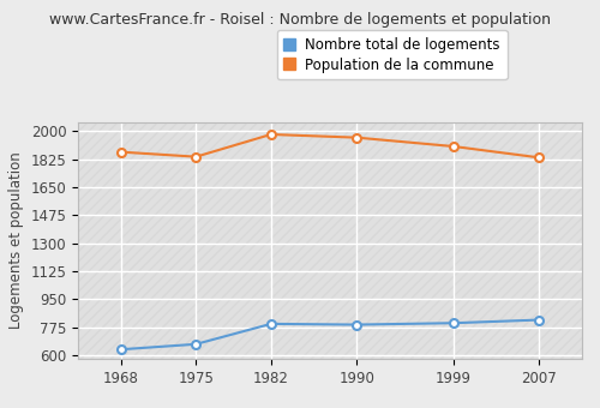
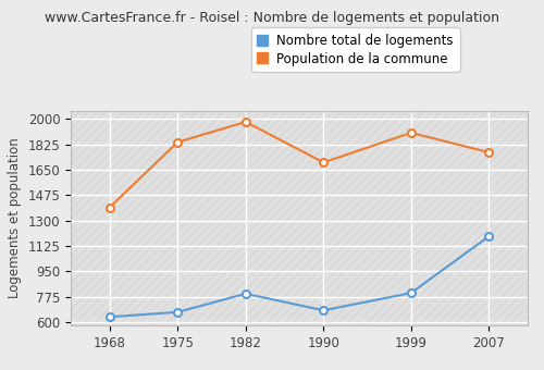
Population de la commune/1968: 1870 -> 1390
Nombre total de logements/1990: 790 -> 680
Population de la commune/1990: 1960 -> 1700
Nombre total de logements/2007: 820 -> 1190
Population de la commune/2007: 1840 -> 1770
